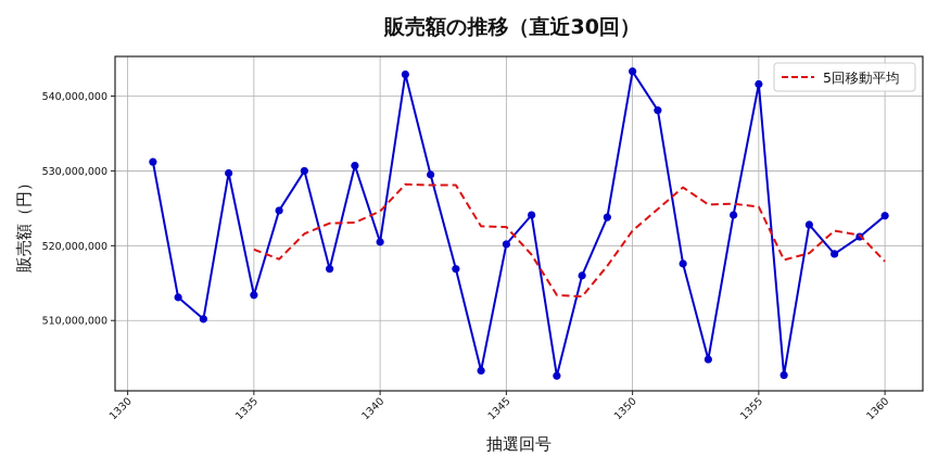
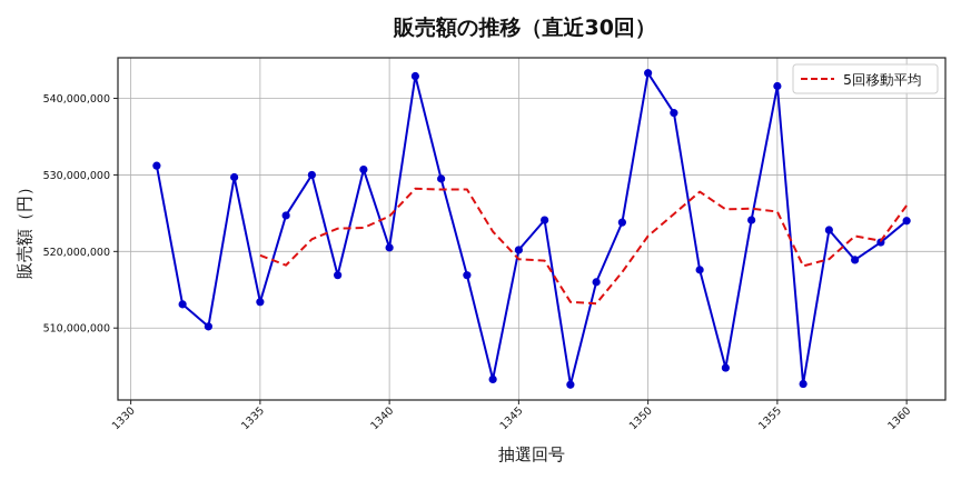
5回移動平均/1345: 522000000 -> 519000000
5回移動平均/1360: 518000000 -> 526000000
